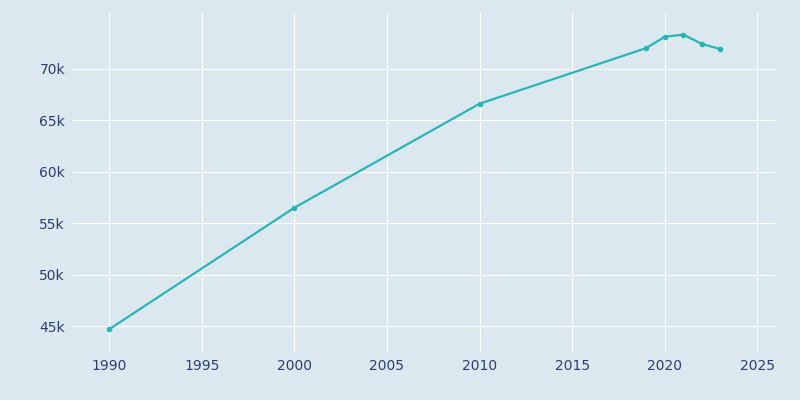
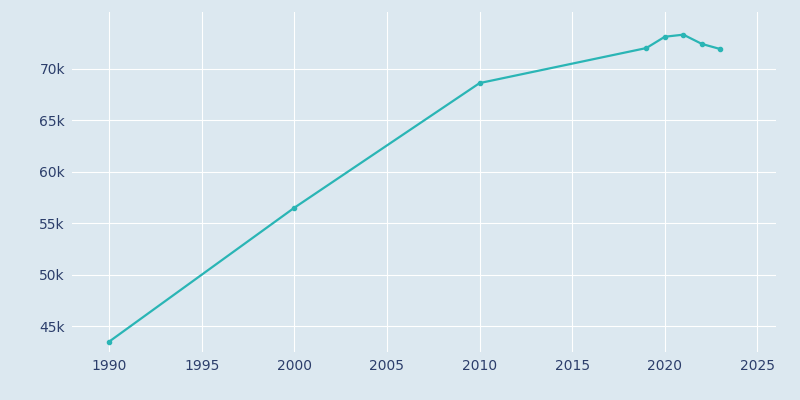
1990: 44.7k -> 43.5k
2010: 66.6k -> 68.6k
